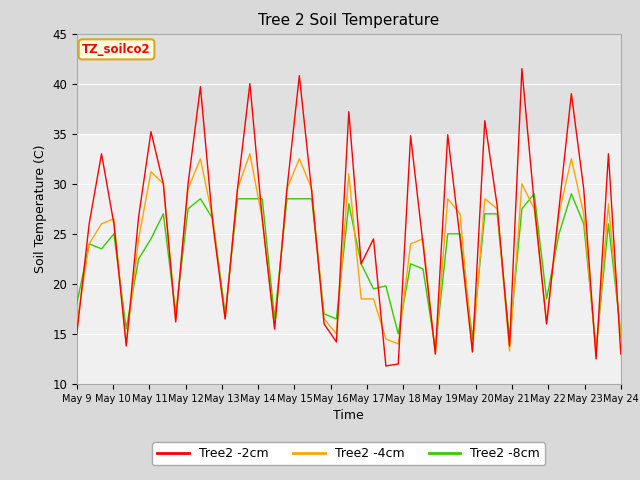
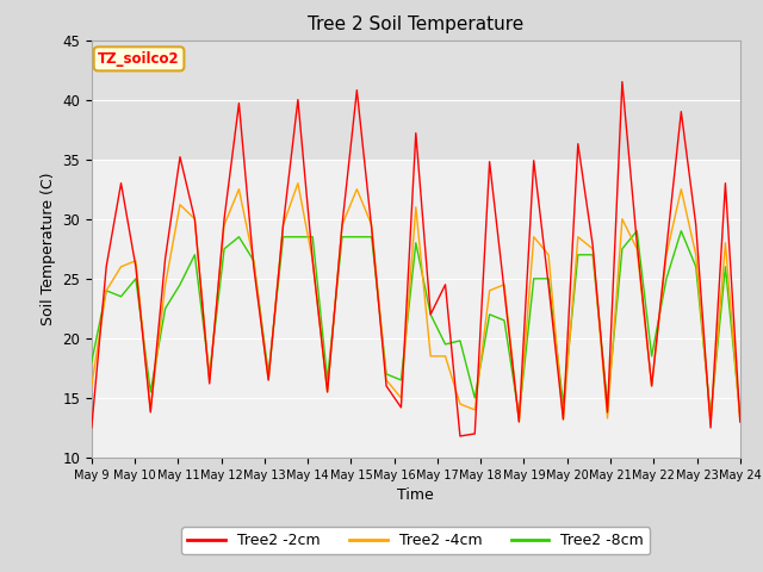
Tree2 -2cm/May 9: 15.0 -> 12.5
Tree2 -4cm/May 24: 14.6 -> 13.0
Tree2 -8cm/May 24: 15.1 -> 13.5
